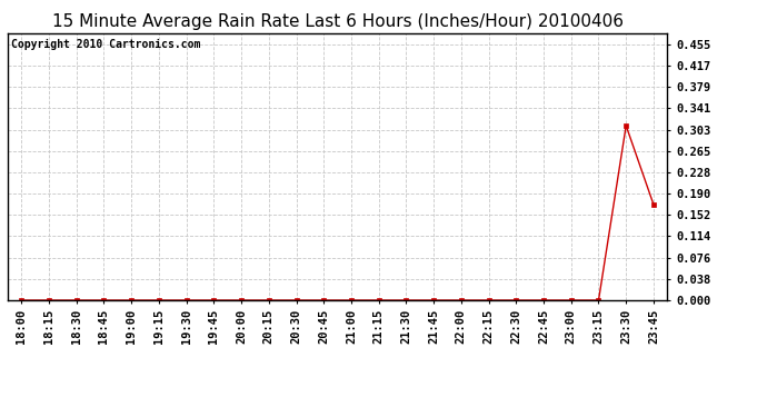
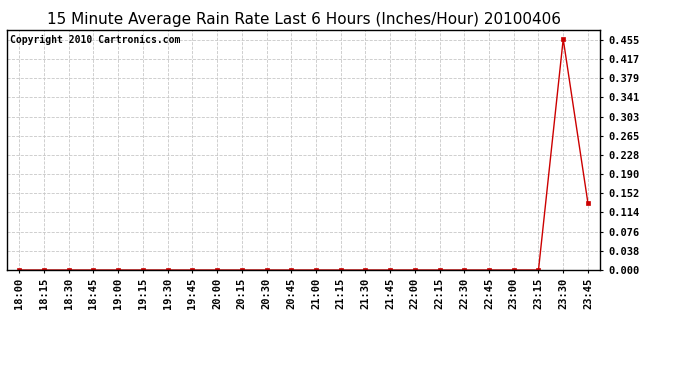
23:30: 0.310 -> 0.456
23:45: 0.170 -> 0.132
